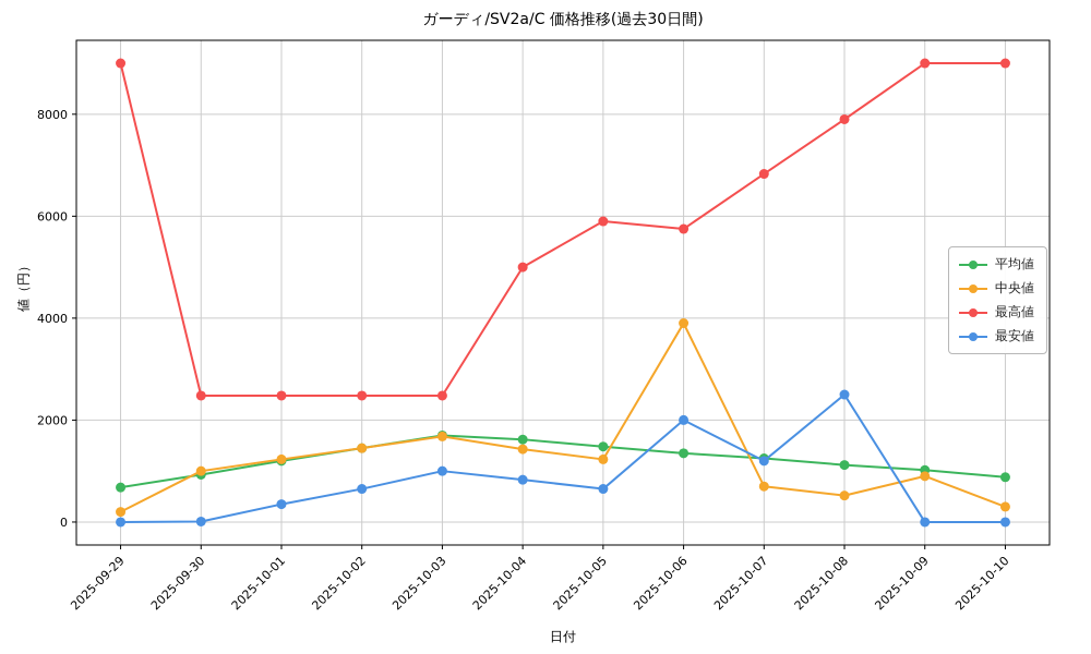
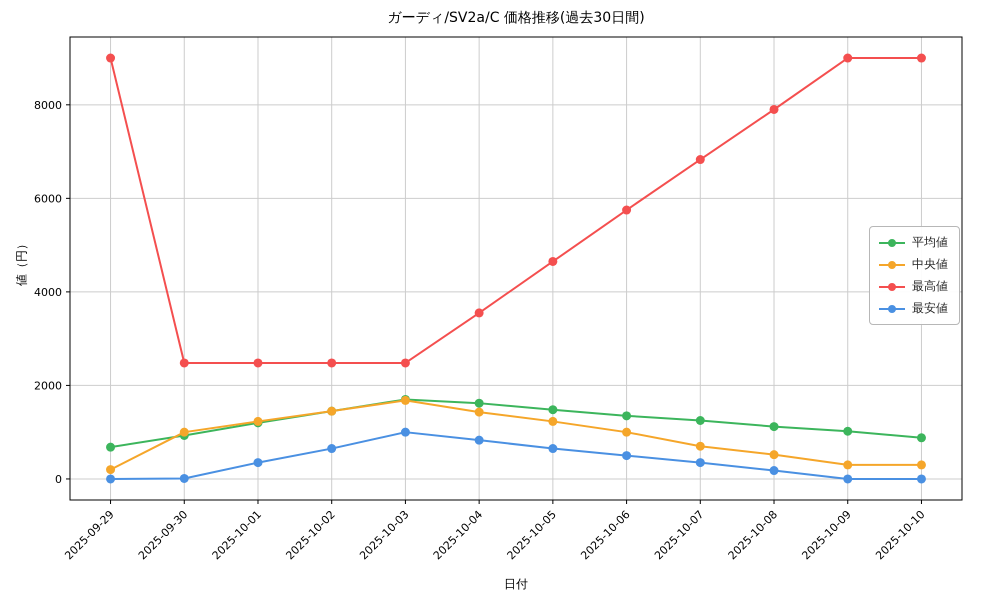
最高値/2025-10-04: 5000 -> 3600
最高値/2025-10-05: 5900 -> 4600
中央値/2025-10-06: 3900 -> 1000
最安値/2025-10-06: 2000 -> 500
最安値/2025-10-07: 1200 -> 400
最安値/2025-10-08: 2500 -> 200
中央値/2025-10-09: 900 -> 300
